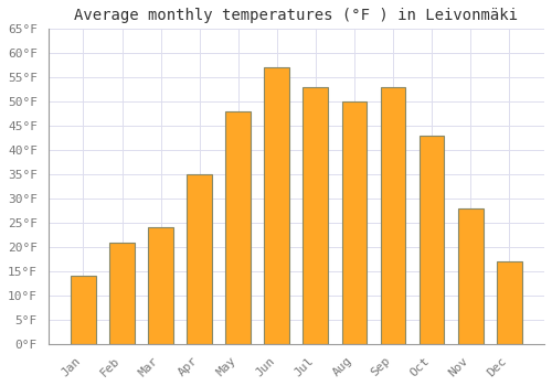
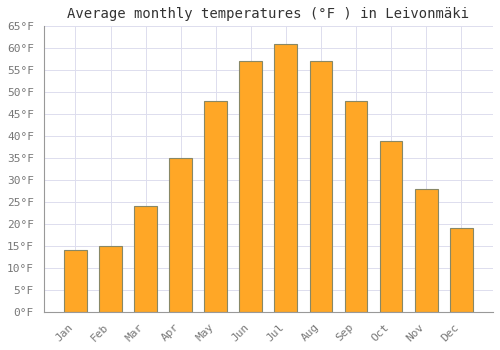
Feb: 21°F -> 15°F
Jul: 53°F -> 61°F
Aug: 50°F -> 57°F
Sep: 53°F -> 48°F
Oct: 43°F -> 39°F
Dec: 17°F -> 19°F
